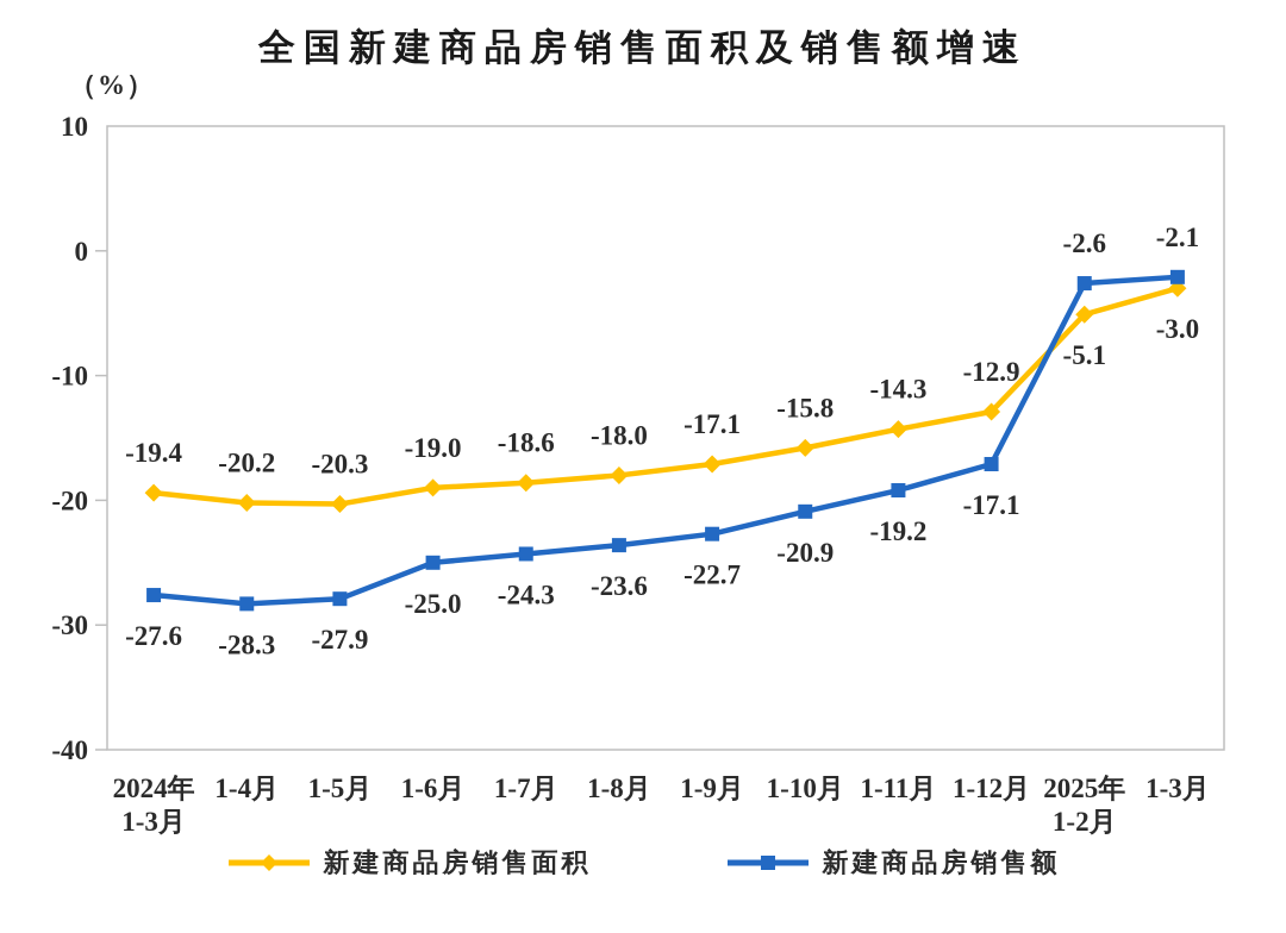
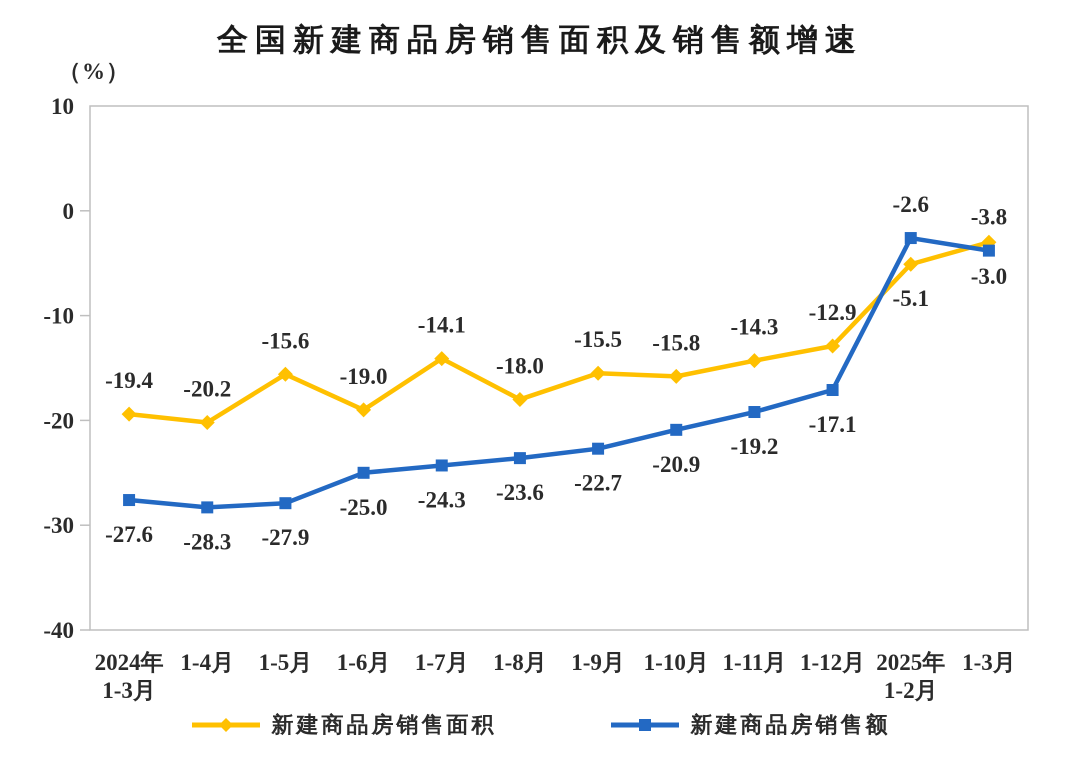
新建商品房销售面积/1-5月: -20.3 -> -15.6
新建商品房销售面积/1-7月: -18.6 -> -14.1
新建商品房销售面积/1-9月: -17.1 -> -15.5
新建商品房销售额/1-3月: -2.1 -> -3.8
